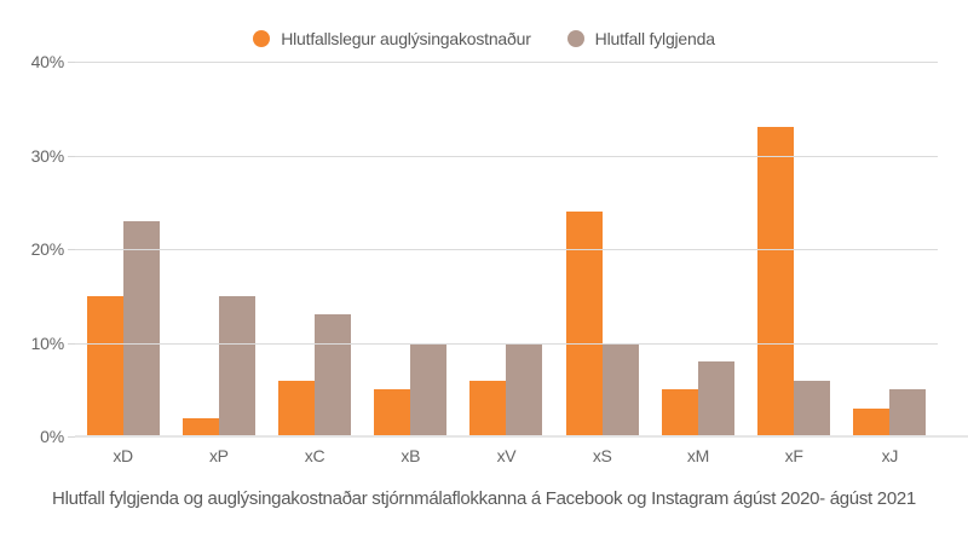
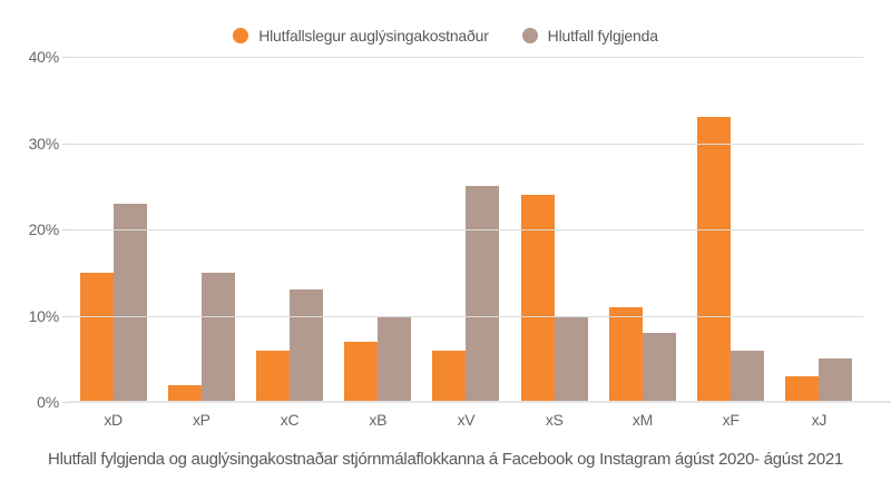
Hlutfallslegur auglýsingakostnaður/xB: 5% -> 7%
Hlutfall fylgjenda/xV: 10% -> 25%
Hlutfallslegur auglýsingakostnaður/xM: 5% -> 11%
